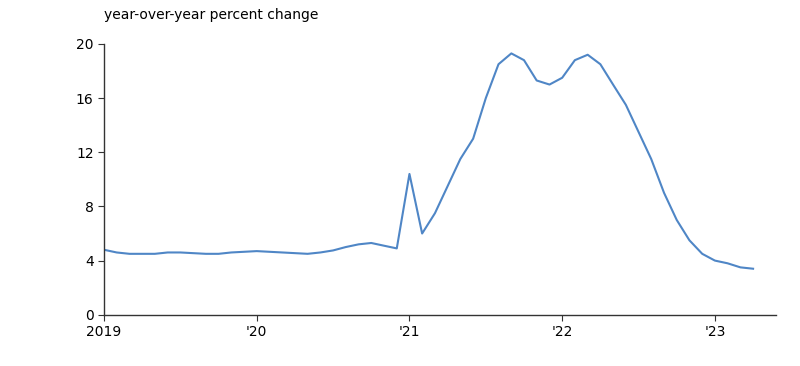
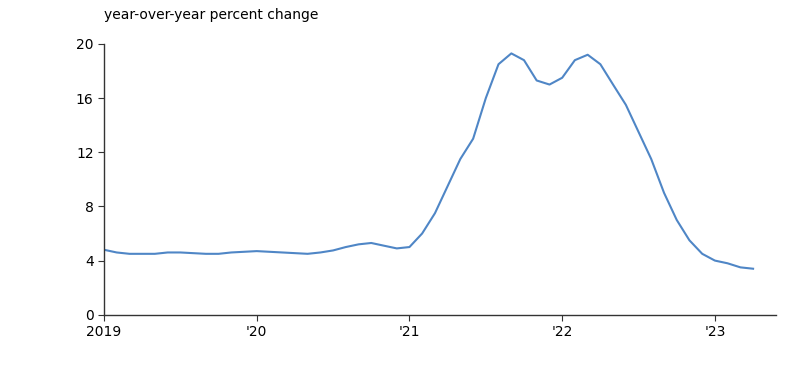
'21: 10.4 -> 5.0
